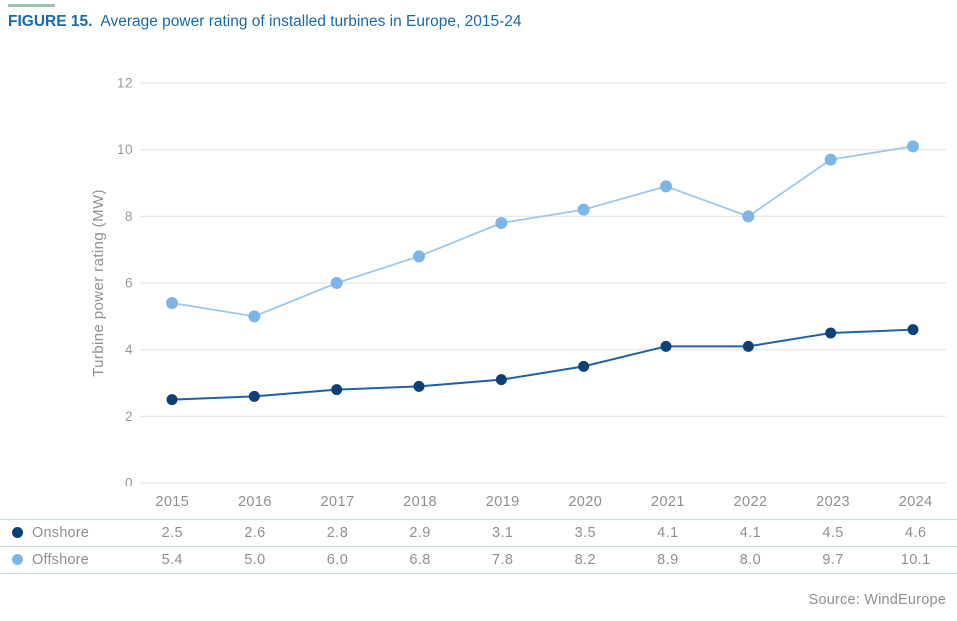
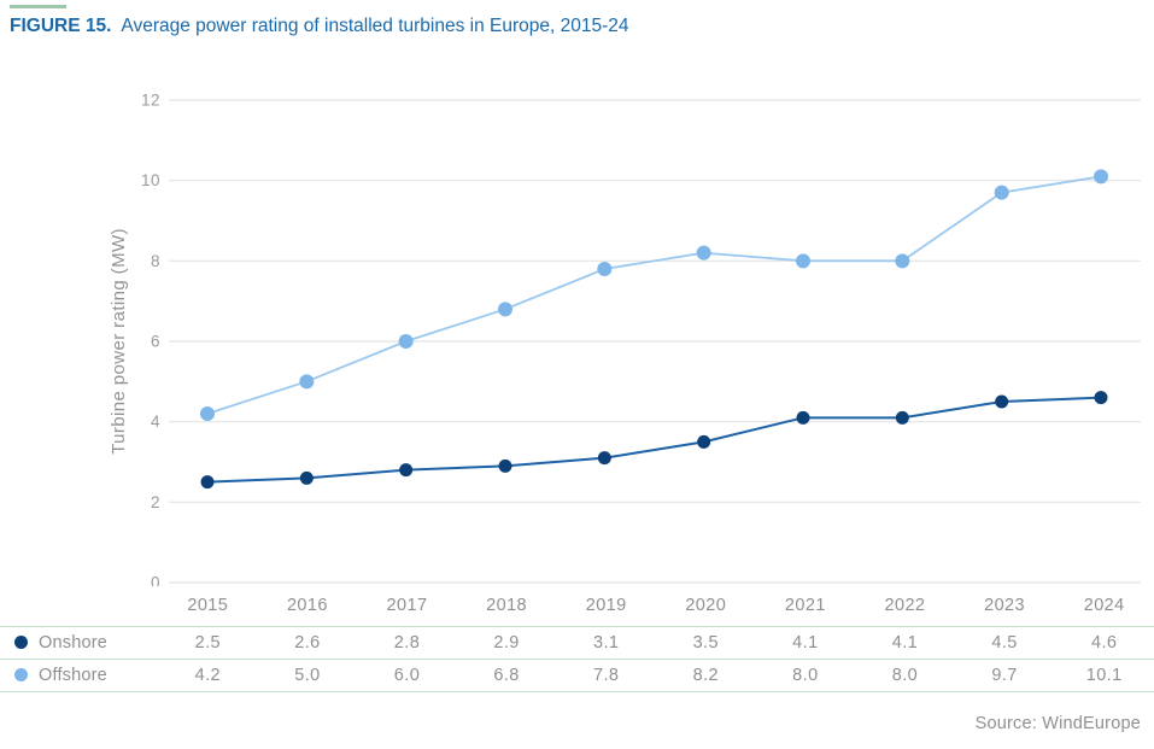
Offshore/2015: 5.4 -> 4.2
Offshore/2021: 8.9 -> 8.0
